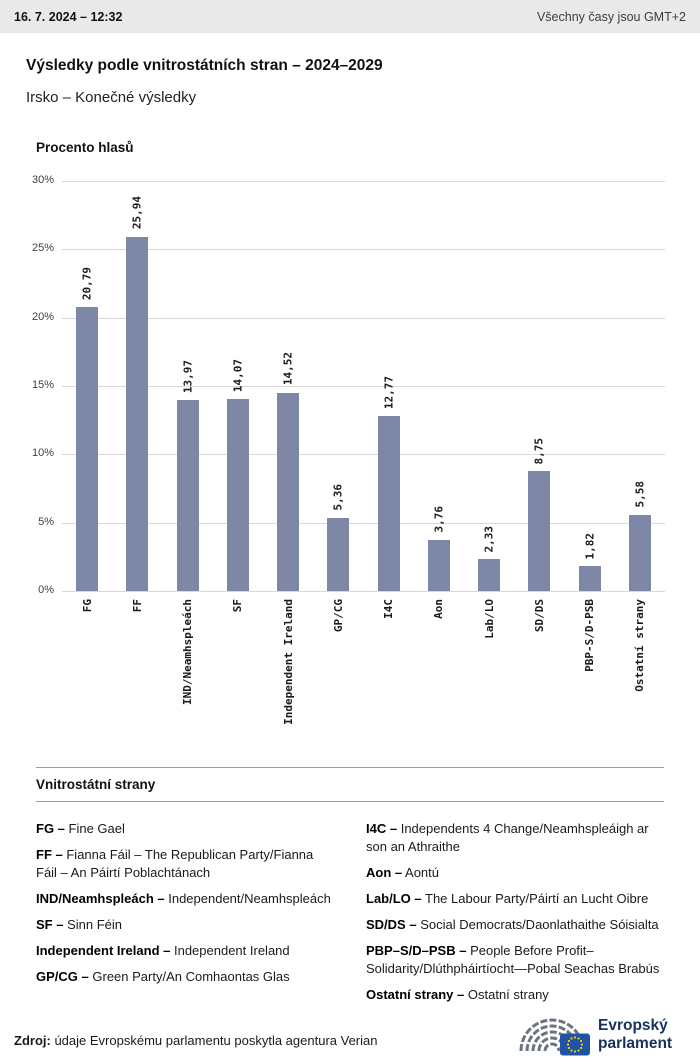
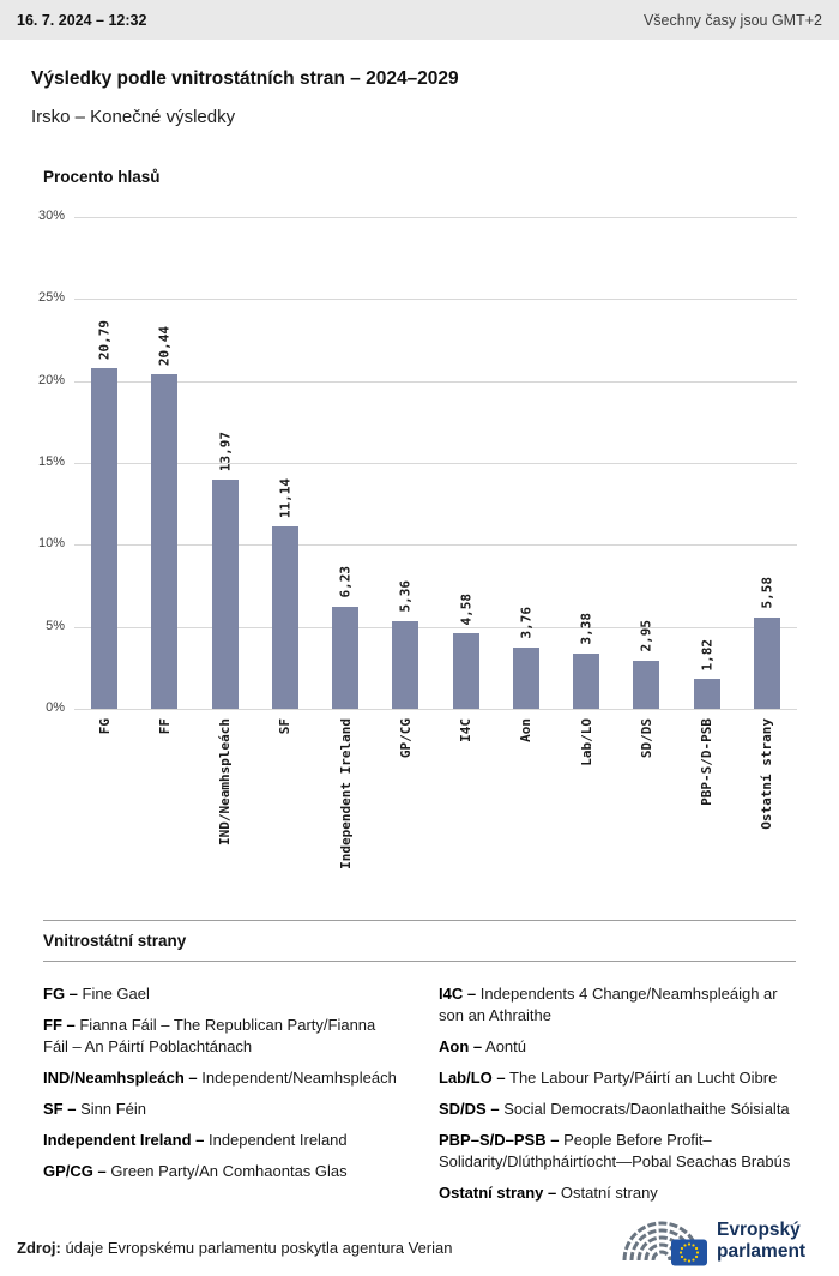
FF: 25,94 -> 20,44
SF: 14,07 -> 11,14
Independent Ireland: 14,52 -> 6,23
I4C: 12,77 -> 4,58
Lab/LO: 2,33 -> 3,38
SD/DS: 8,75 -> 2,95
